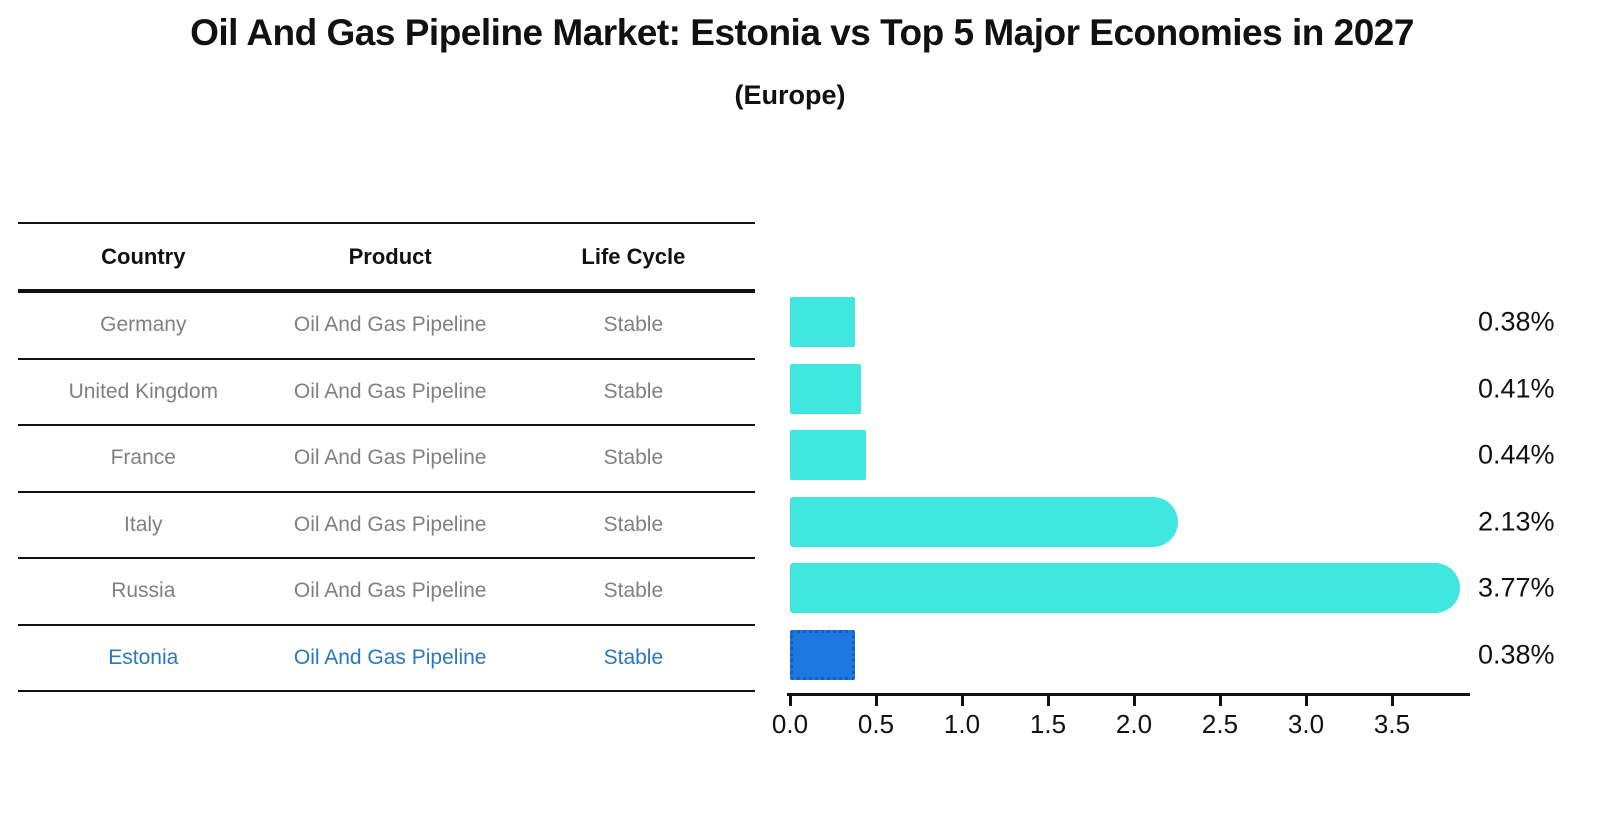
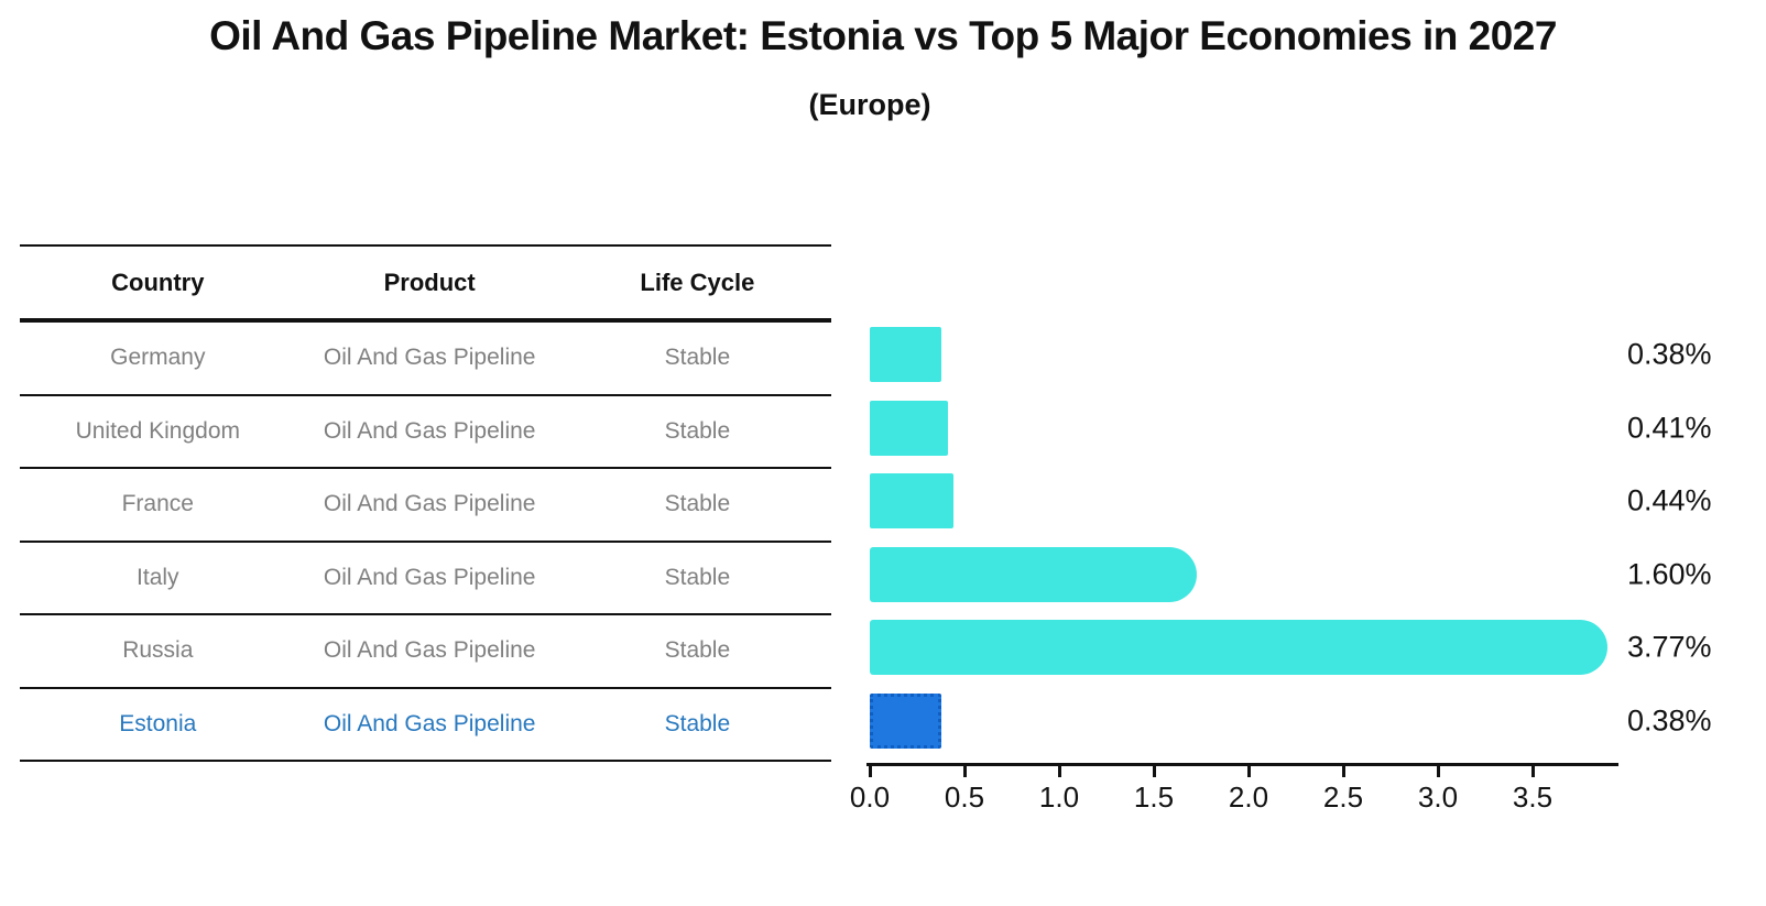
Italy: 2.13% -> 1.60%
